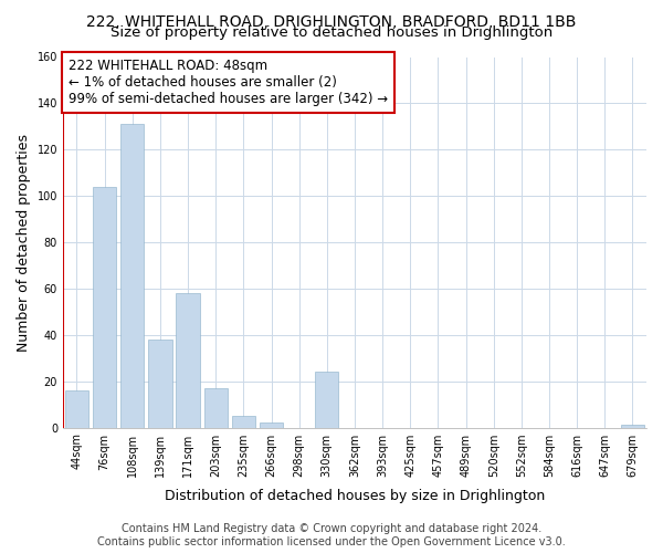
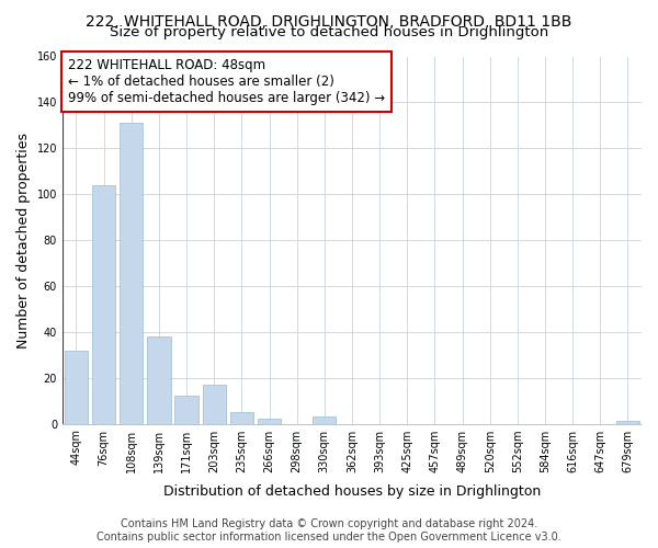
44sqm: 16 -> 32
171sqm: 58 -> 12
330sqm: 24 -> 3
